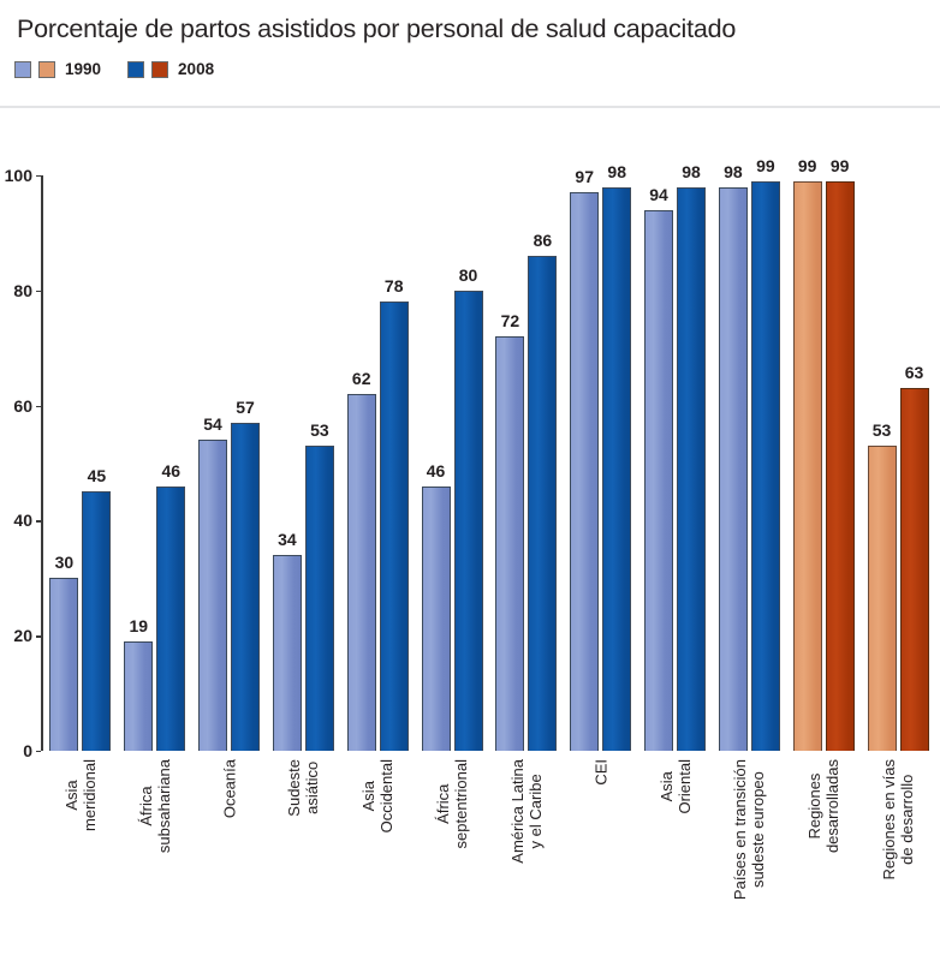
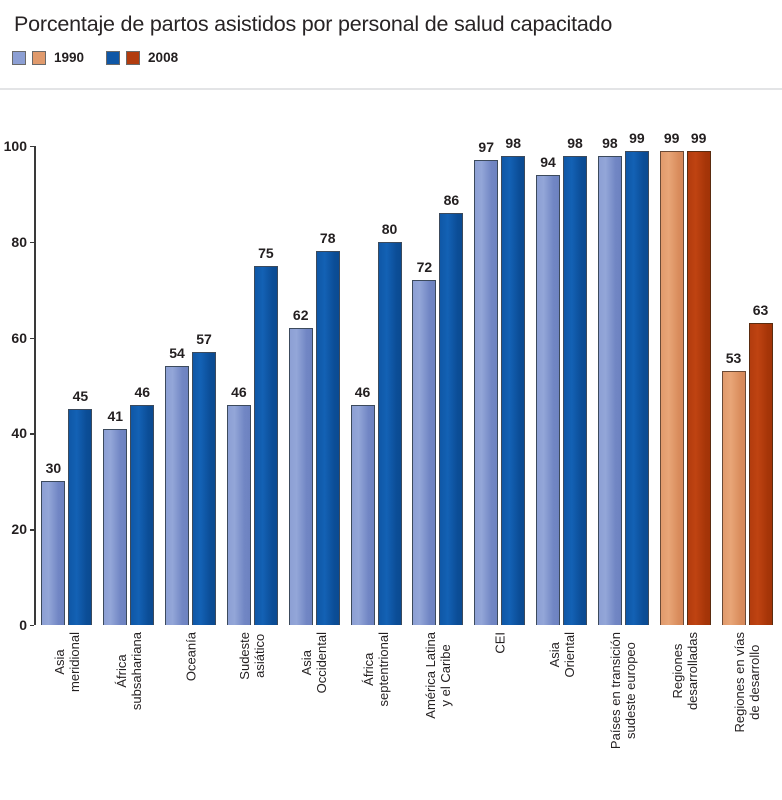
1990/África subsahariana: 19 -> 41
1990/Sudeste asiático: 34 -> 46
2008/Sudeste asiático: 53 -> 75
